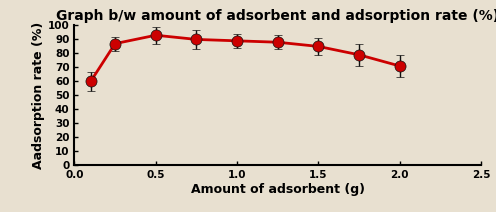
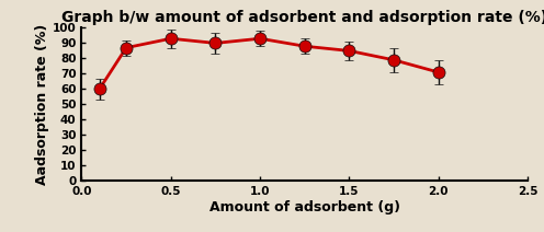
1.0: 89 -> 93
